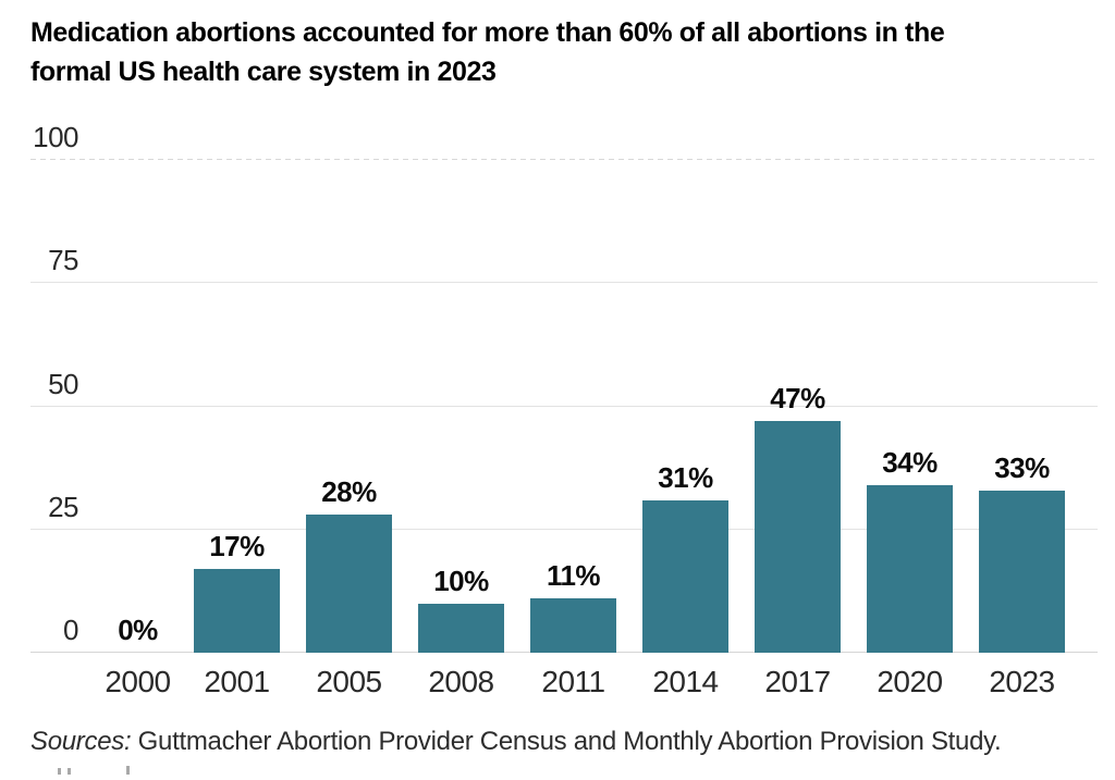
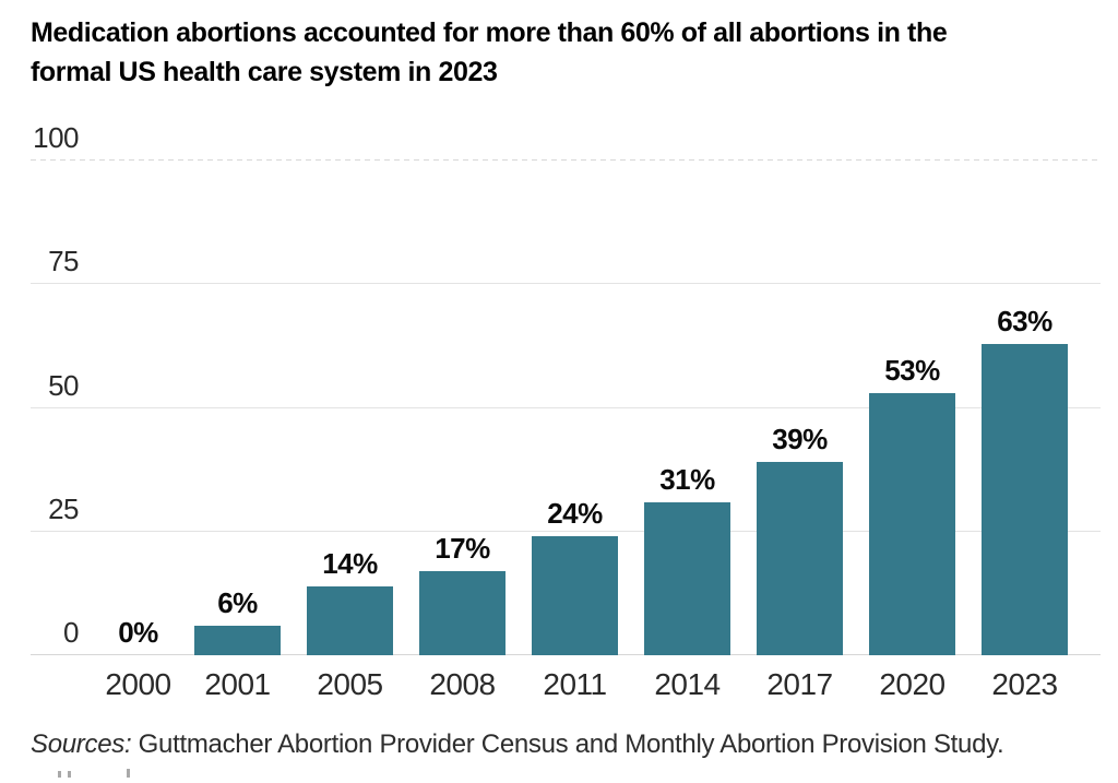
2001: 17% -> 6%
2005: 28% -> 14%
2008: 10% -> 17%
2011: 11% -> 24%
2017: 47% -> 39%
2020: 34% -> 53%
2023: 33% -> 63%
